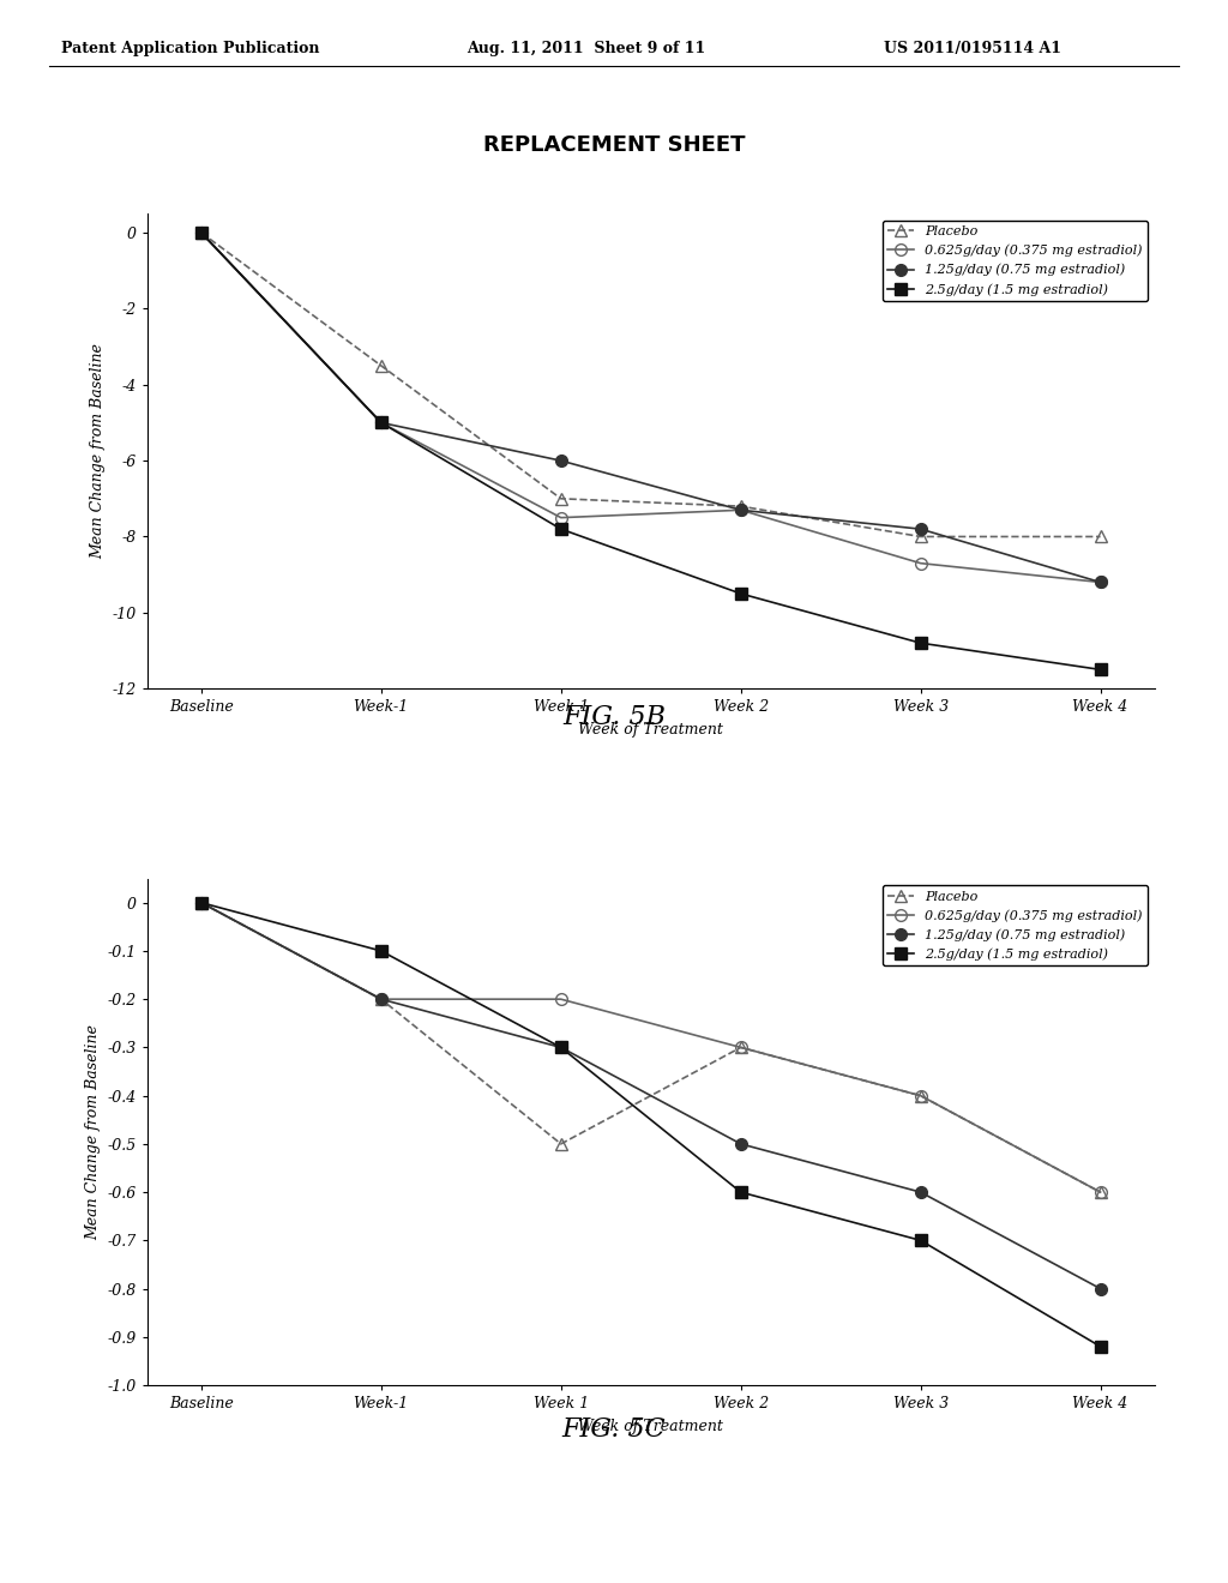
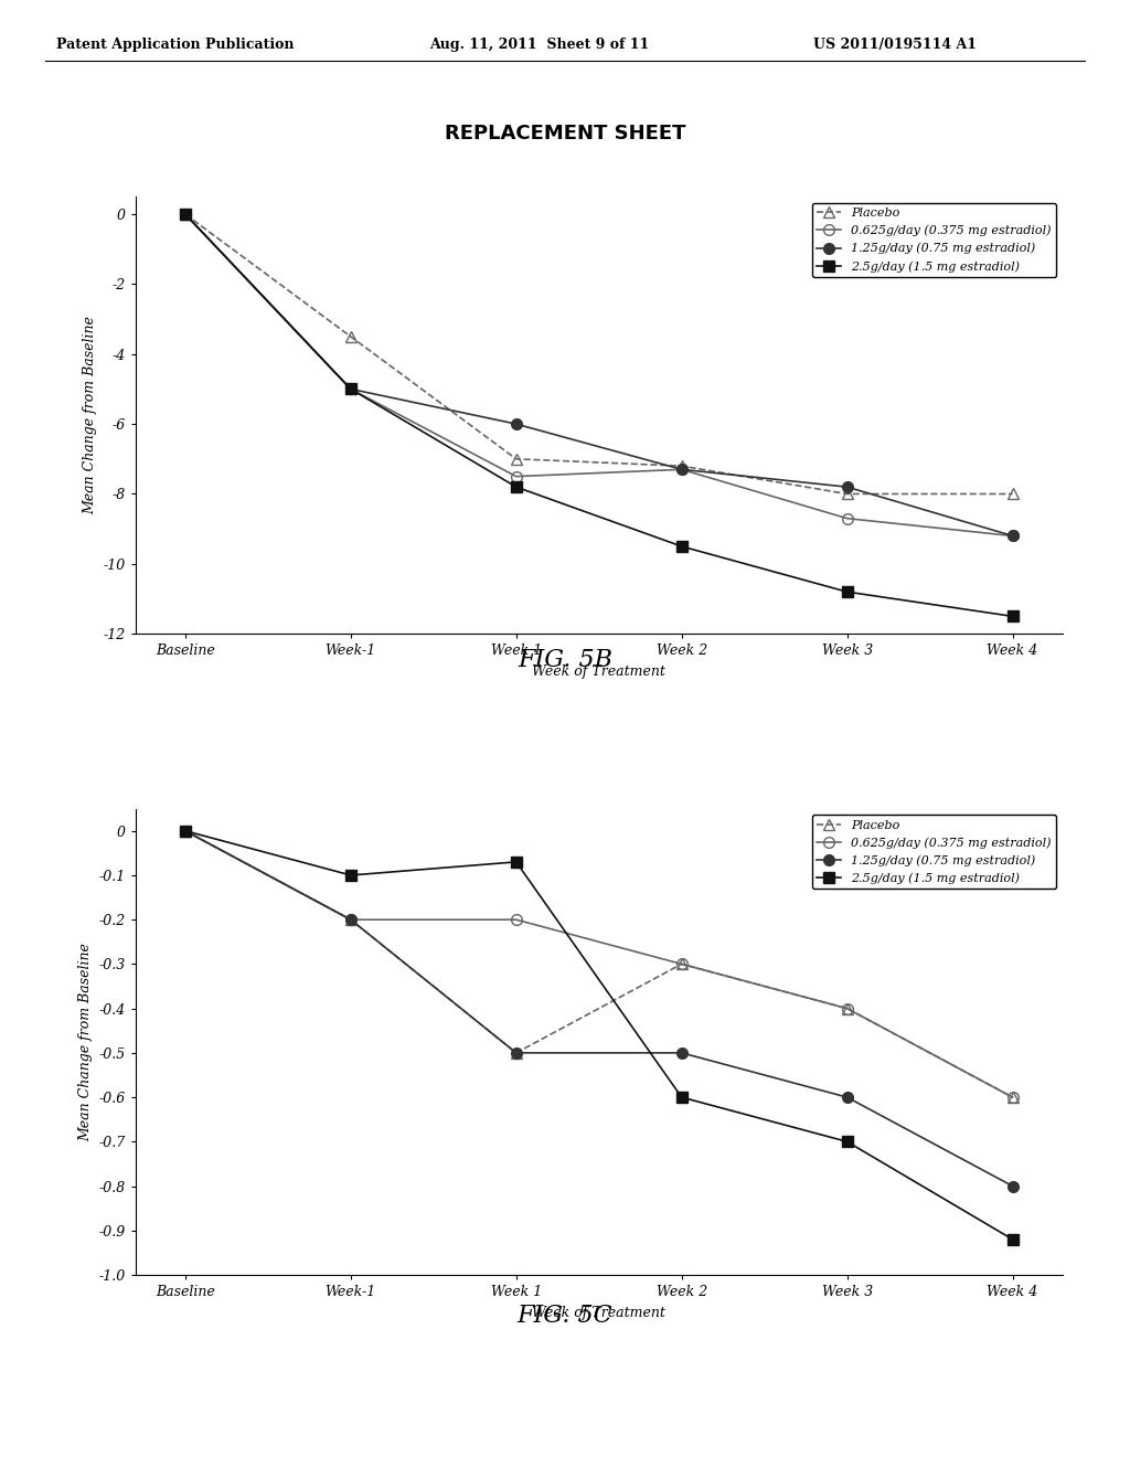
1.25g/day (0.75 mg estradiol)/Week 1: -0.3 -> -0.5
2.5g/day (1.5 mg estradiol)/Week 1: -0.30 -> -0.07
